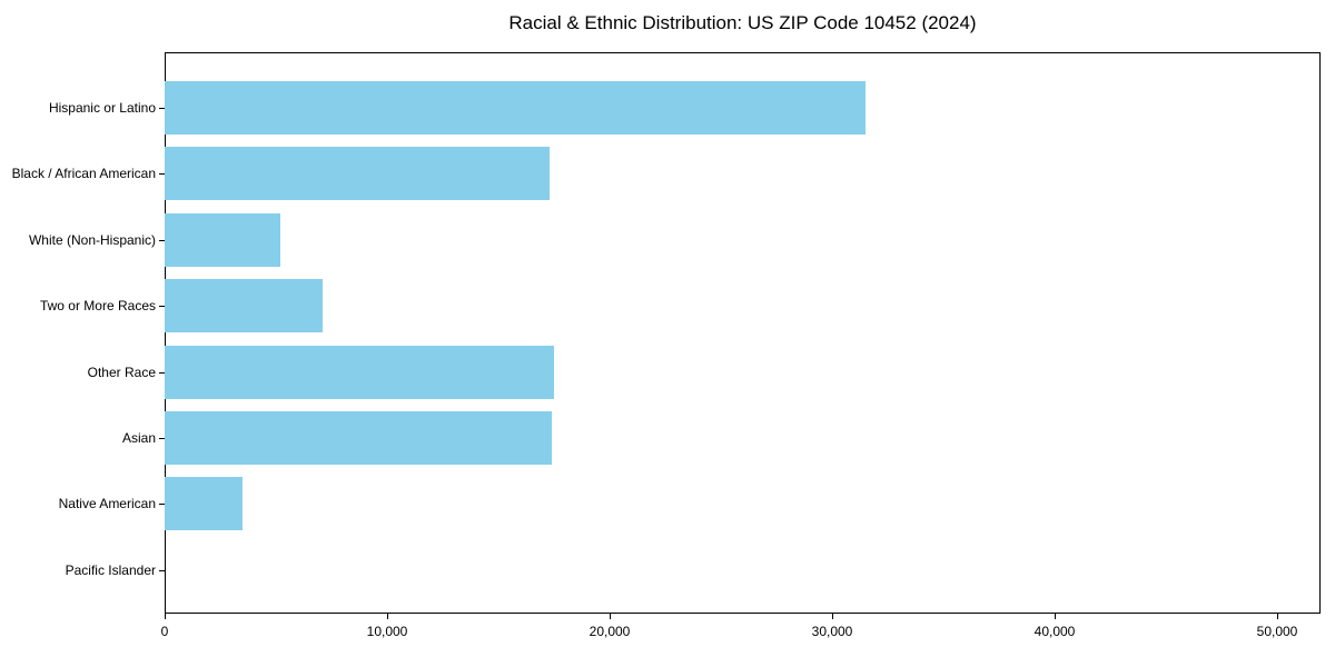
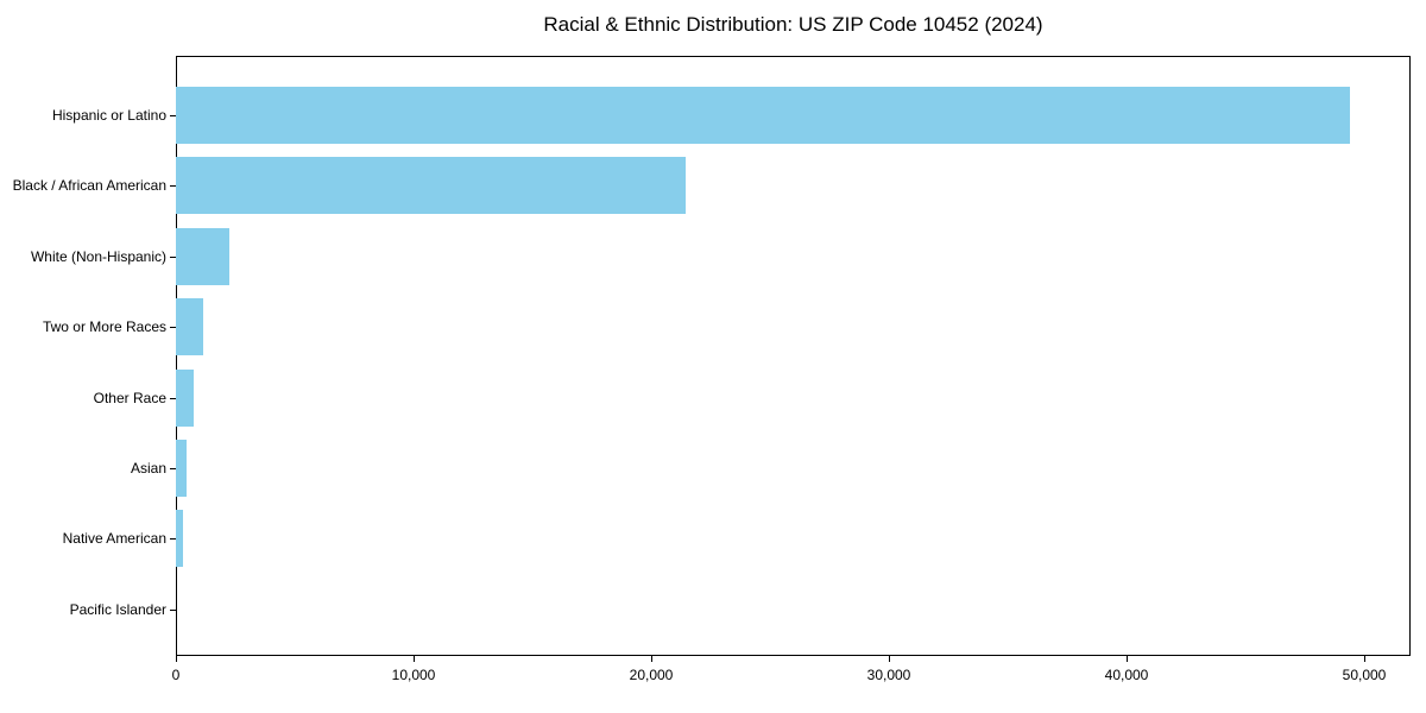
Hispanic or Latino: 31500 -> 49400
Black / African American: 17300 -> 21400
White (Non-Hispanic): 5200 -> 2200
Two or More Races: 7100 -> 1200
Other Race: 17500 -> 800
Asian: 17400 -> 500
Native American: 3500 -> 300
